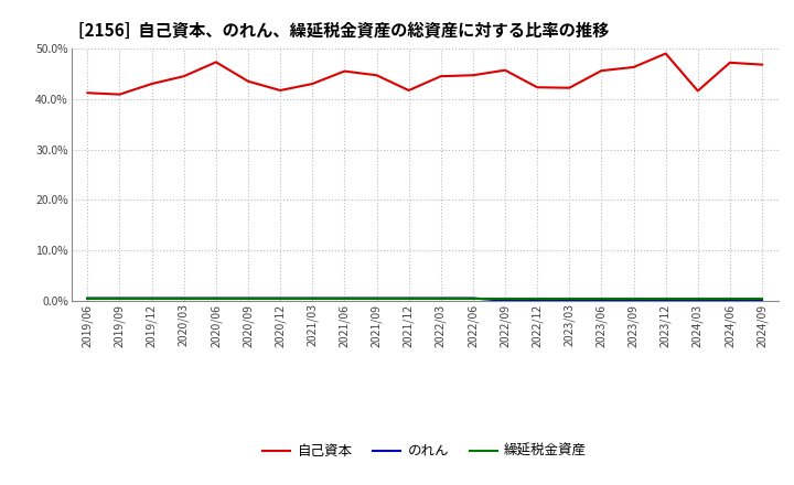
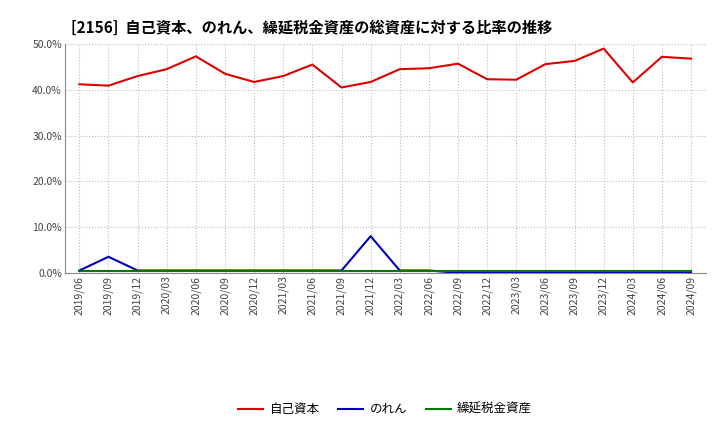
のれん/2019/09: 0.5% -> 3.5%
自己資本/2021/09: 44.7% -> 40.5%
のれん/2021/12: 0.5% -> 8.0%
